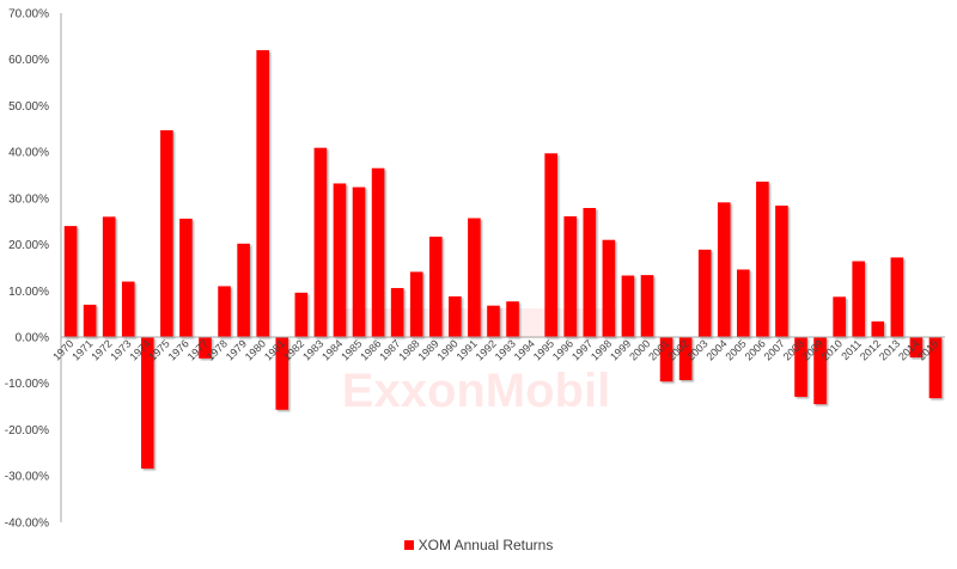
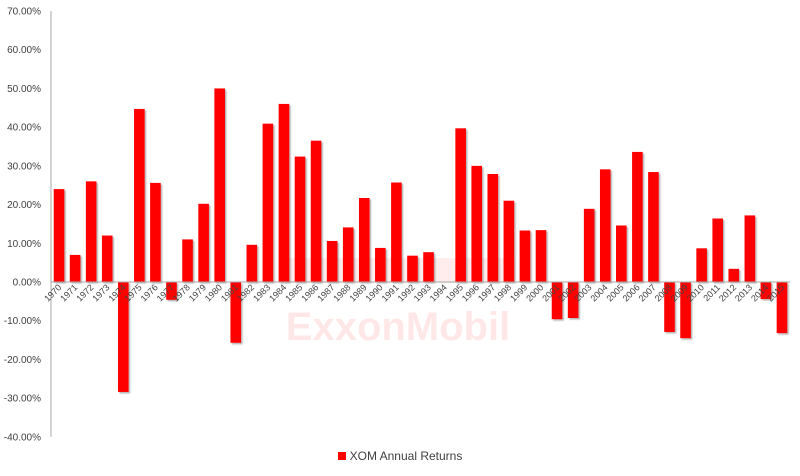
1980: 62% -> 50%
1984: 33% -> 46%
1996: 26% -> 30%
